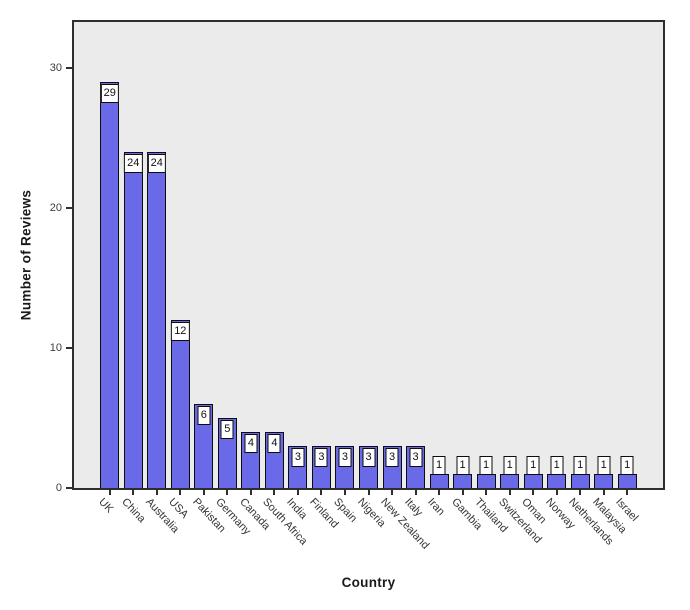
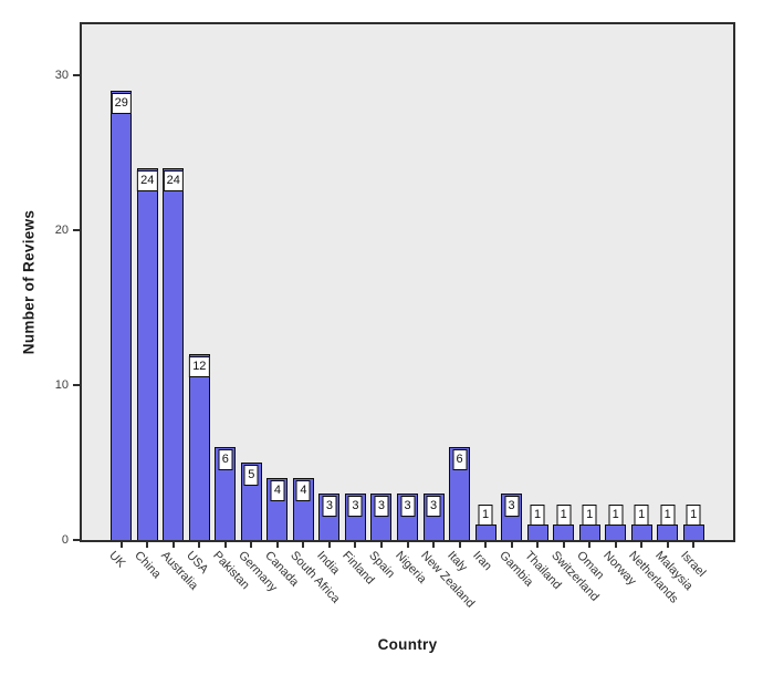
Italy: 3 -> 6
Gambia: 1 -> 3
